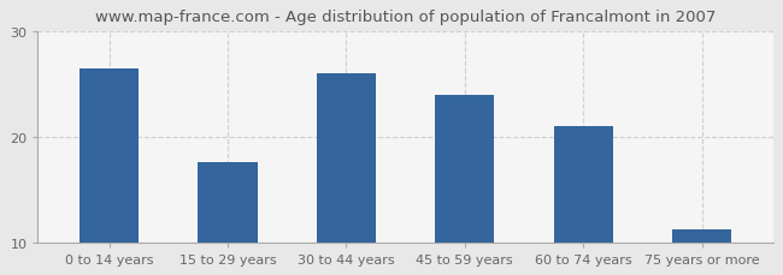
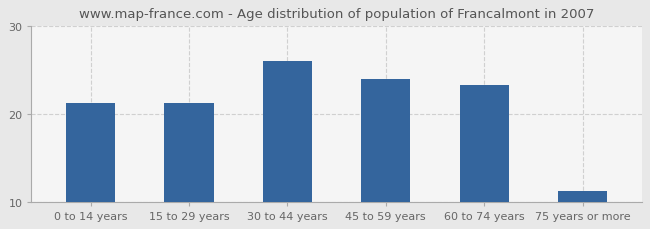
0 to 14 years: 26.4 -> 21.2
15 to 29 years: 17.6 -> 21.2
60 to 74 years: 21.0 -> 23.3
